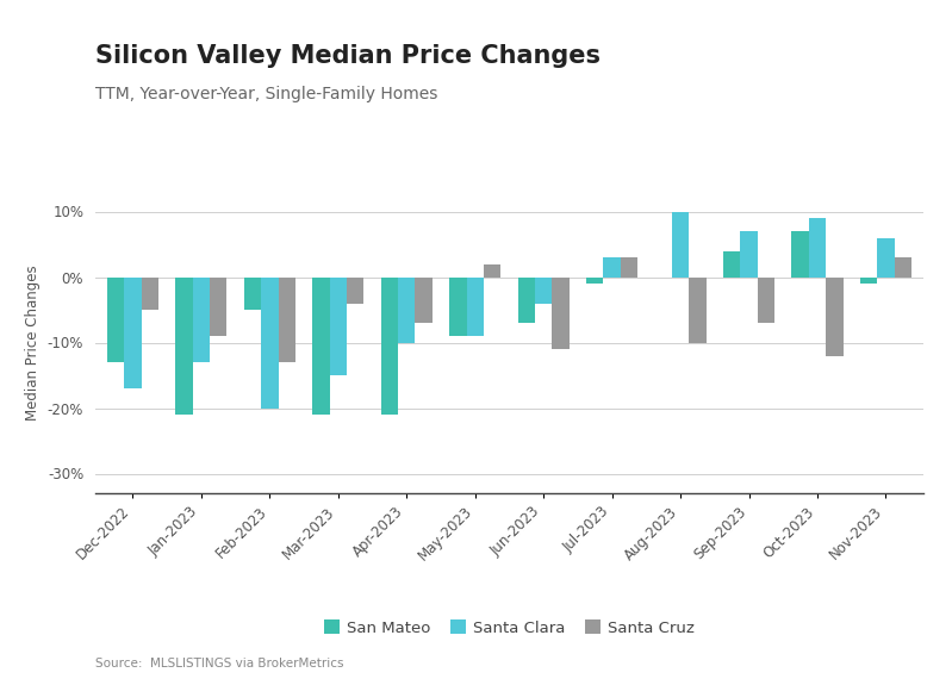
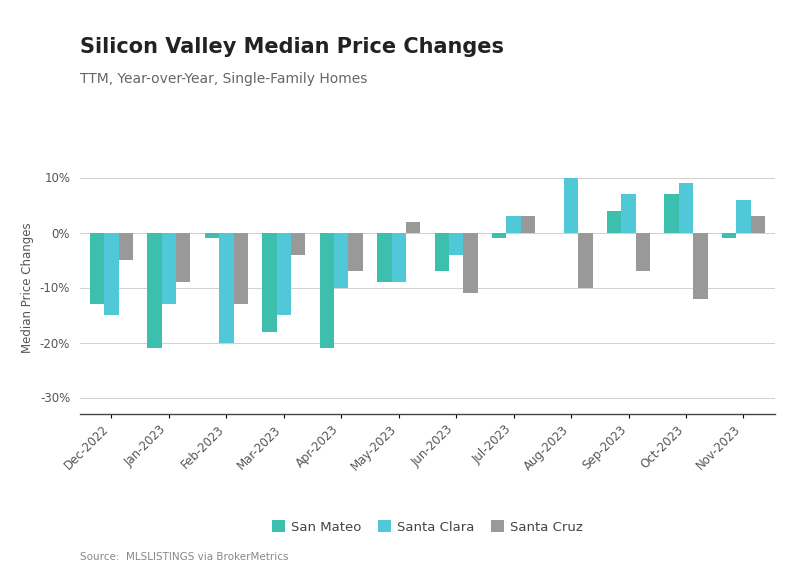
Santa Clara/Dec-2022: -17% -> -15%
San Mateo/Feb-2023: -5% -> -1%
San Mateo/Mar-2023: -21% -> -18%
